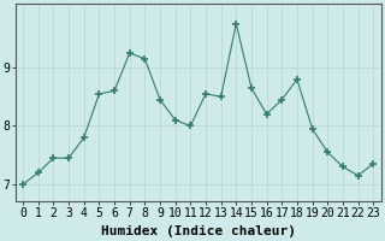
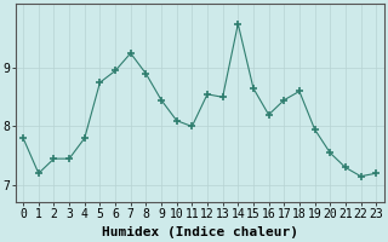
0: 7.00 -> 7.80
5: 8.55 -> 8.75
6: 8.60 -> 8.95
8: 9.15 -> 8.90
18: 8.80 -> 8.60
23: 7.35 -> 7.20
